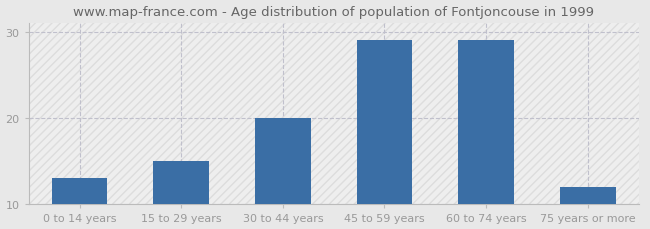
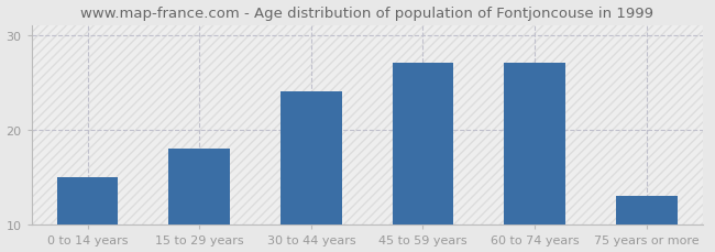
0 to 14 years: 13 -> 15
15 to 29 years: 15 -> 18
30 to 44 years: 20 -> 24
45 to 59 years: 29 -> 27
60 to 74 years: 29 -> 27
75 years or more: 12 -> 13
